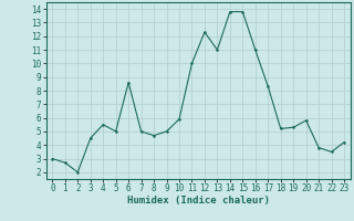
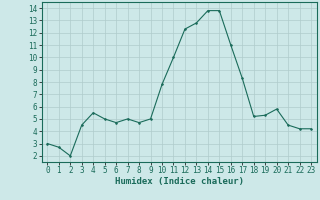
6: 8.6 -> 4.7
10: 5.9 -> 7.8
13: 11.0 -> 12.8
21: 3.8 -> 4.5
22: 3.5 -> 4.2
